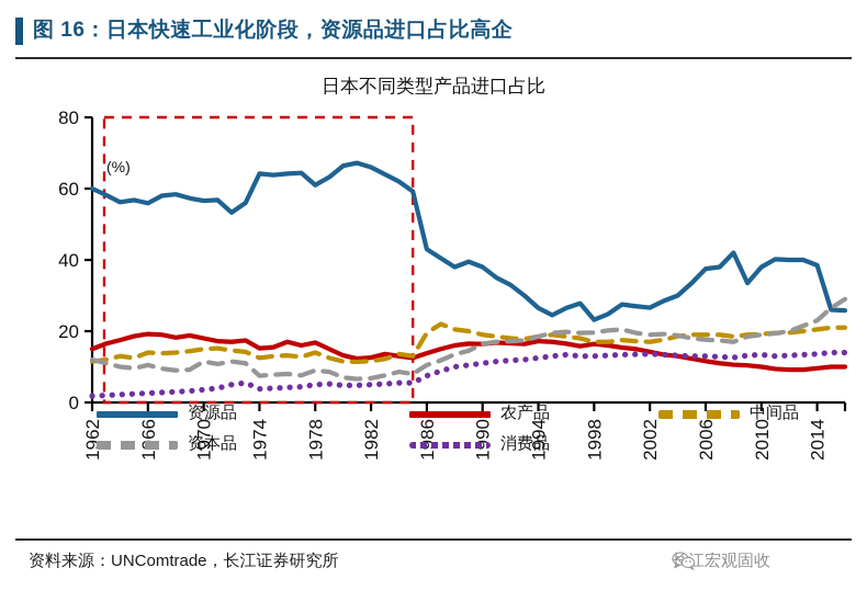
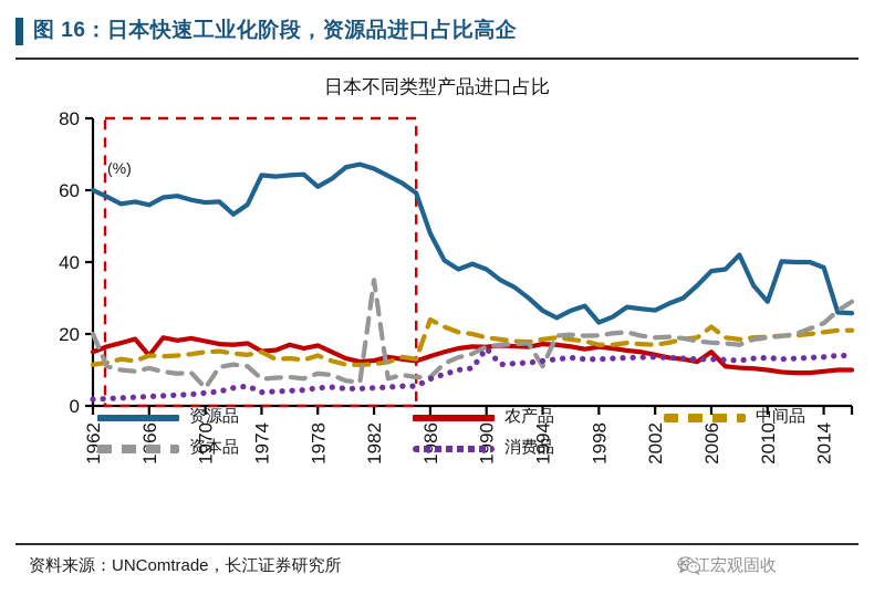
资本品/1962: 12 -> 20
农产品/1966: 19 -> 14
资本品/1970: 12 -> 5
中间品/1974: 12 -> 15
资本品/1982: 7 -> 35
资源品/1986: 43 -> 48
中间品/1986: 20 -> 24
资本品/1986: 10 -> 8
消费品/1990: 11 -> 16
资本品/1994: 18 -> 11
农产品/2006: 12 -> 15
中间品/2006: 19 -> 22
资源品/2010: 38 -> 29
